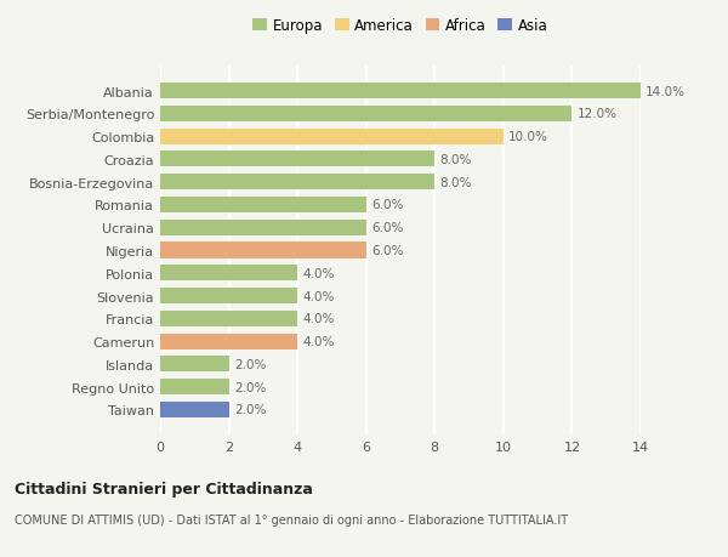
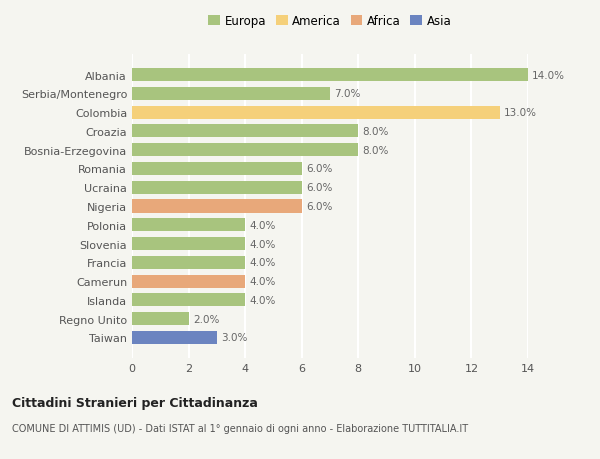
Serbia/Montenegro: 12.0% -> 7.0%
Colombia: 10.0% -> 13.0%
Islanda: 2.0% -> 4.0%
Taiwan: 2.0% -> 3.0%
